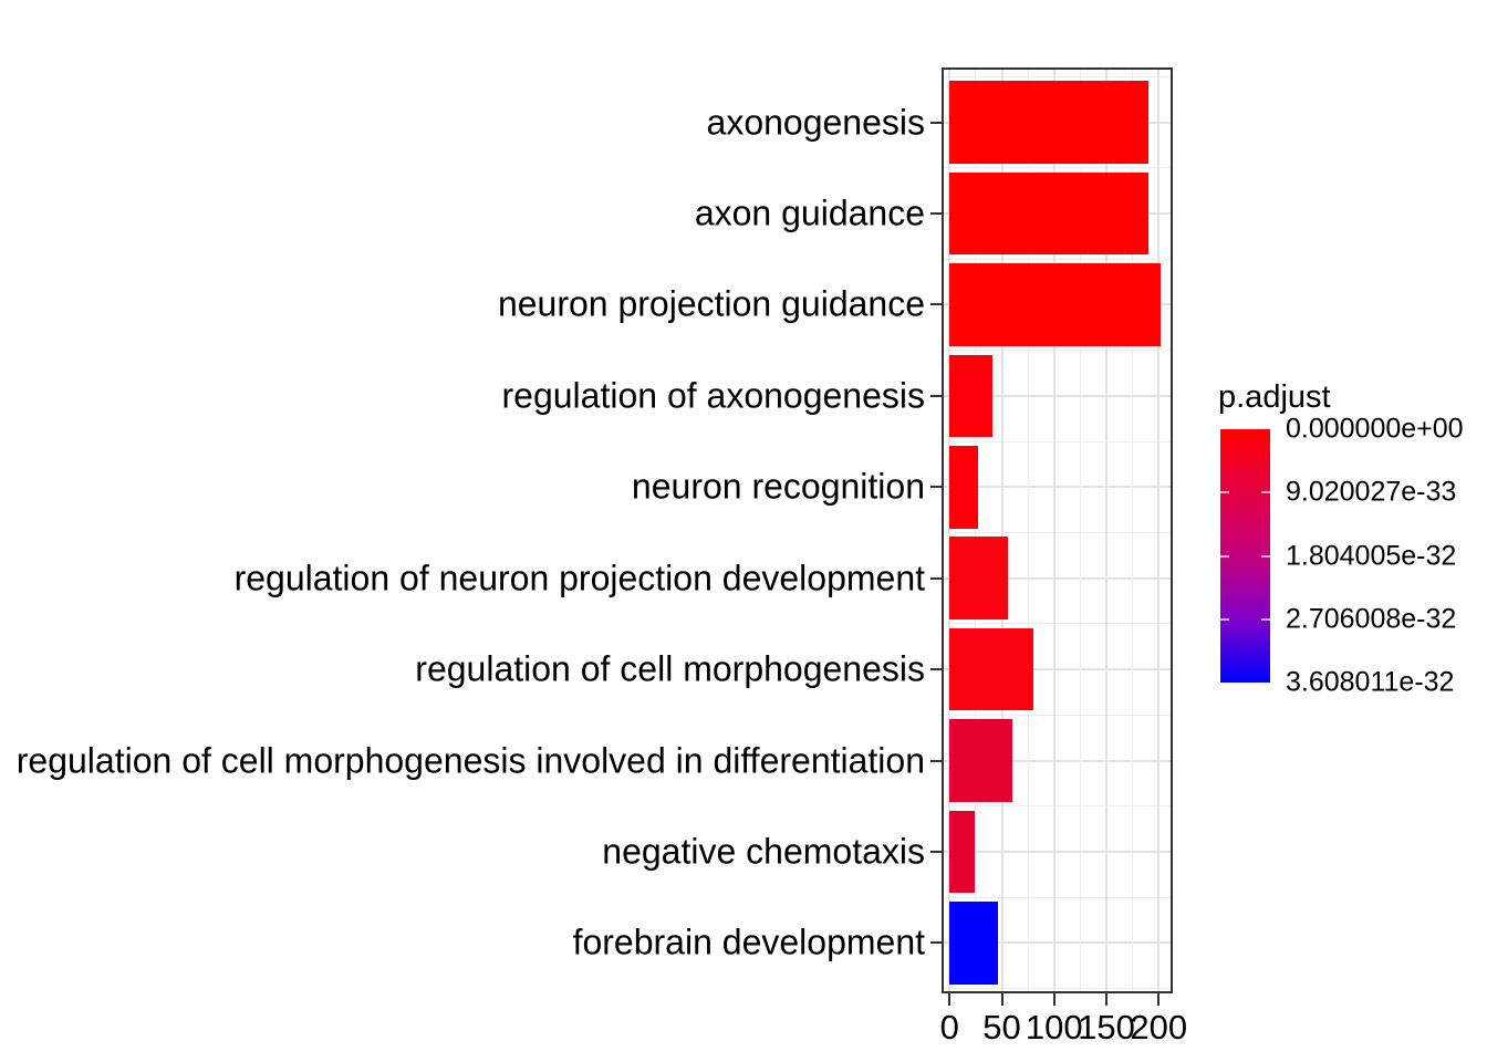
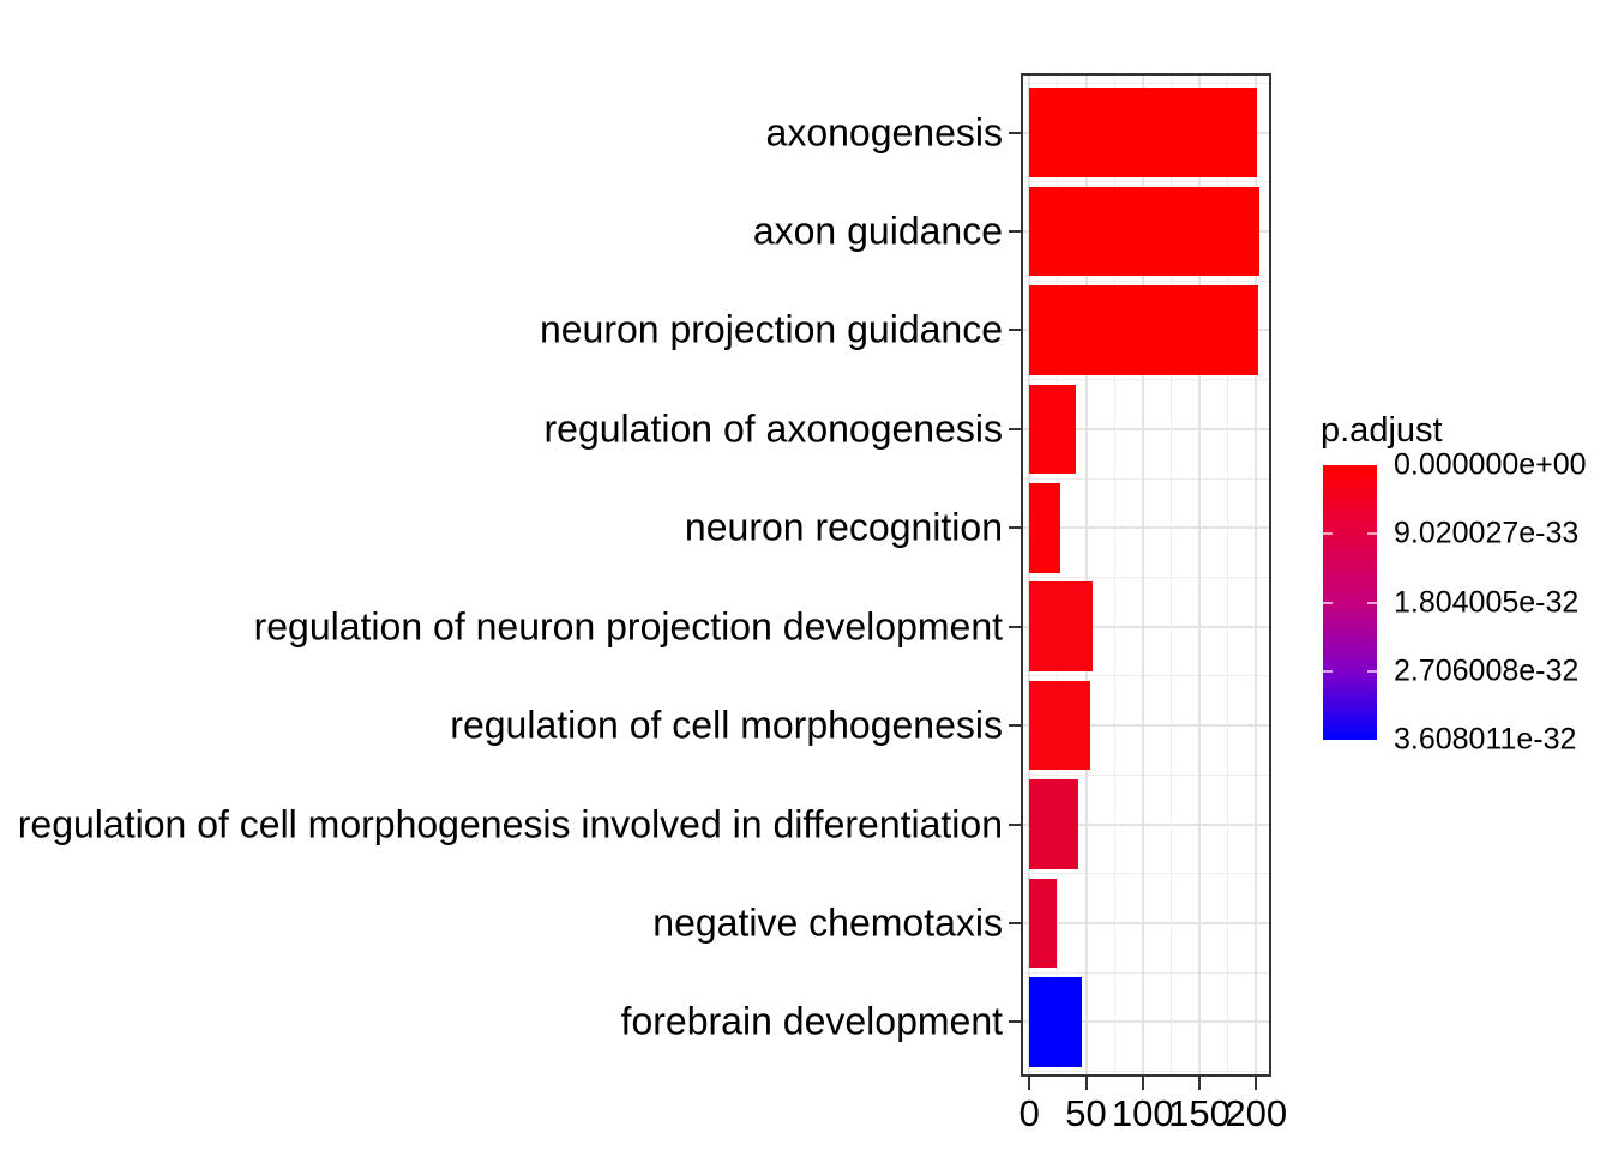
axonogenesis: 190 -> 200
axon guidance: 190 -> 200
regulation of cell morphogenesis: 80 -> 50
regulation of cell morphogenesis involved in differentiation: 60 -> 40
